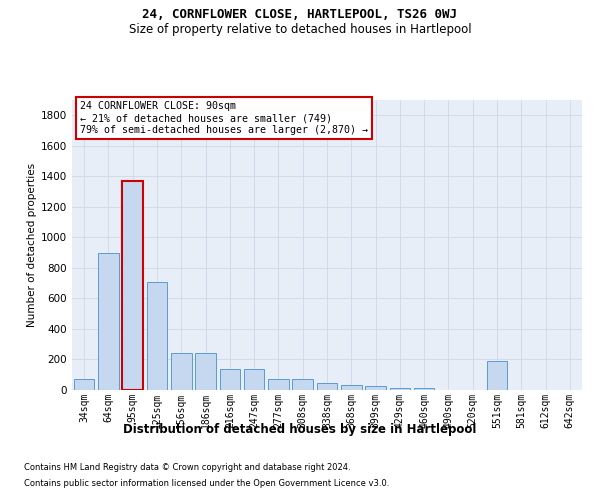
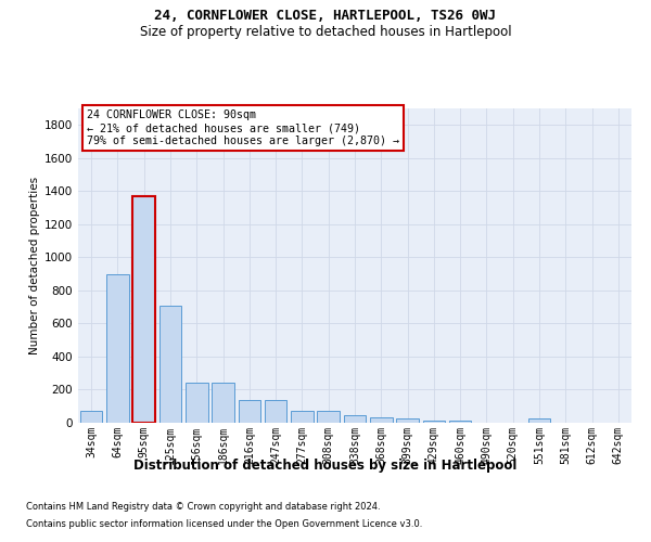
551sqm: 190 -> 20
